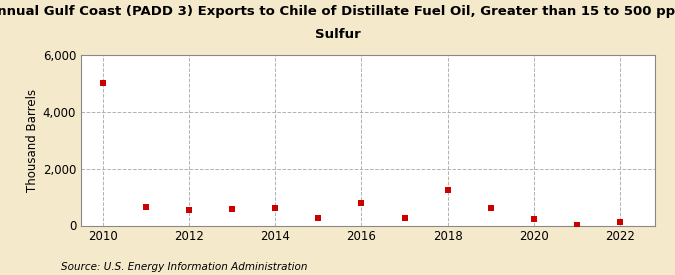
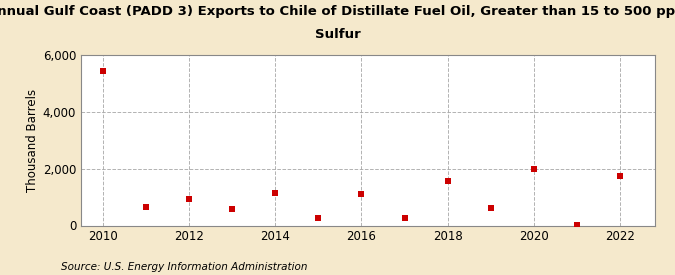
2010: 5,010 -> 5,450
2012: 560 -> 950
2014: 630 -> 1,150
2016: 800 -> 1,100
2018: 1,250 -> 1,550
2020: 230 -> 2,000
2022: 130 -> 1,750
